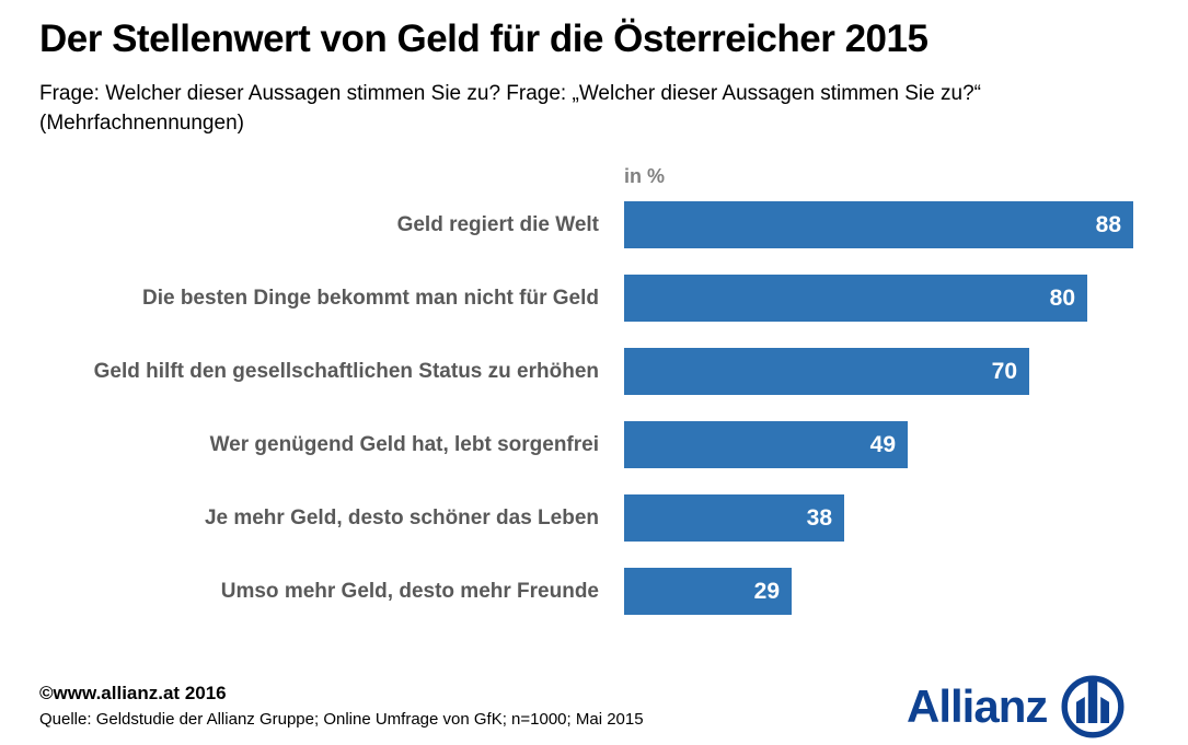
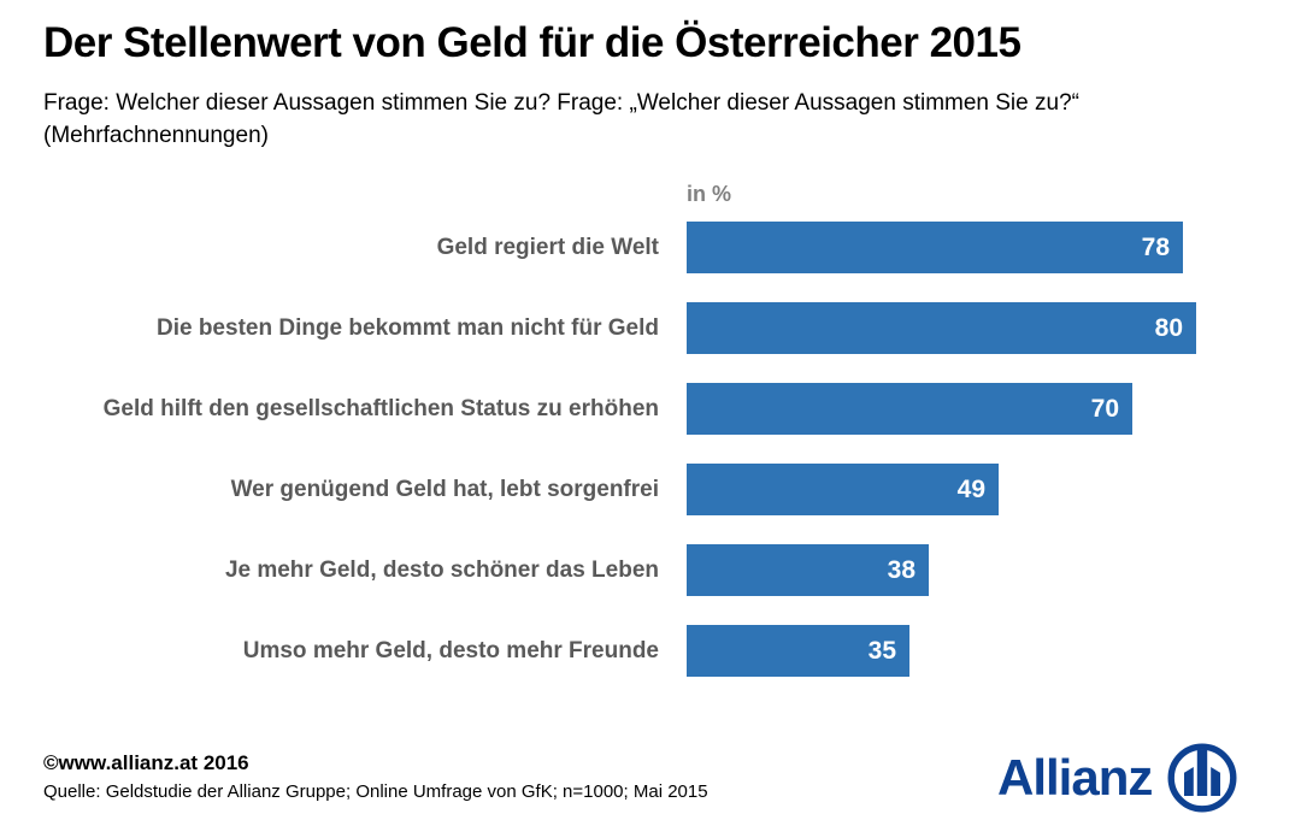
Geld regiert die Welt: 88 -> 78
Umso mehr Geld, desto mehr Freunde: 29 -> 35
